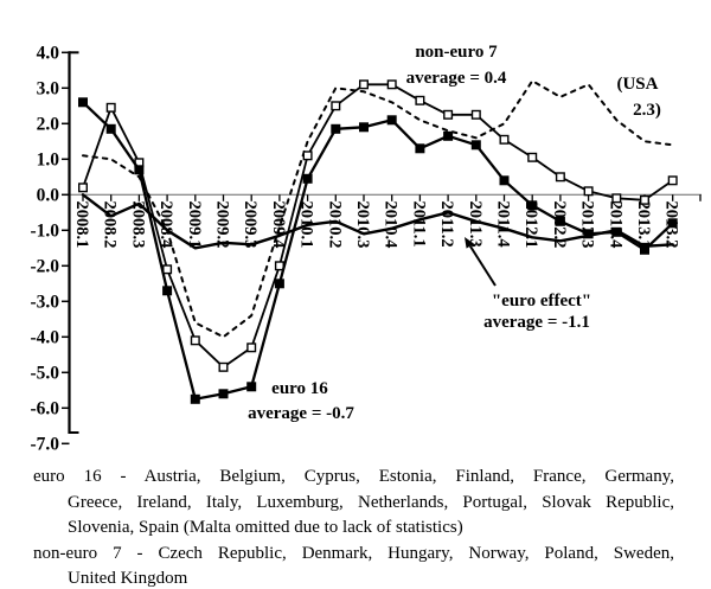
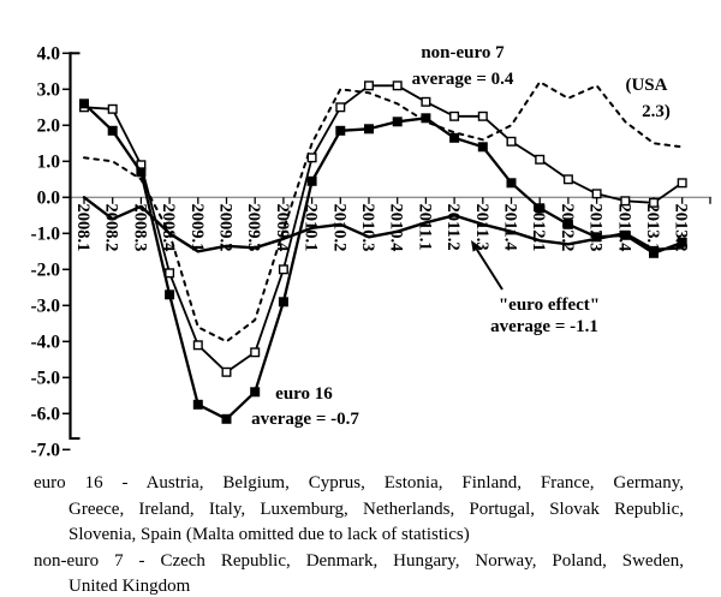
non-euro 7/2008.1: 0.2 -> 2.5
euro 16/2009.2: -5.6 -> -6.2
euro 16/2009.4: -2.5 -> -2.9
euro 16/2011.1: 1.3 -> 2.2
euro 16/2013.2: -0.8 -> -1.2
